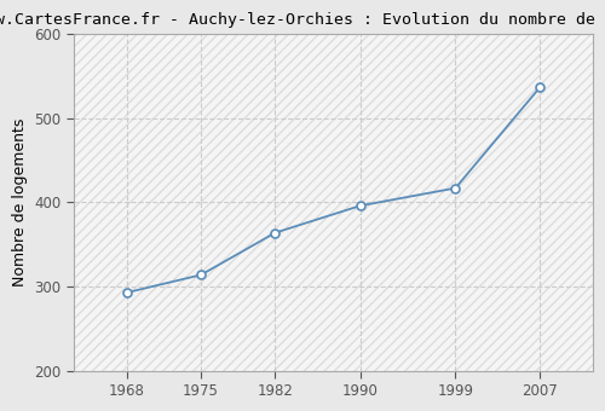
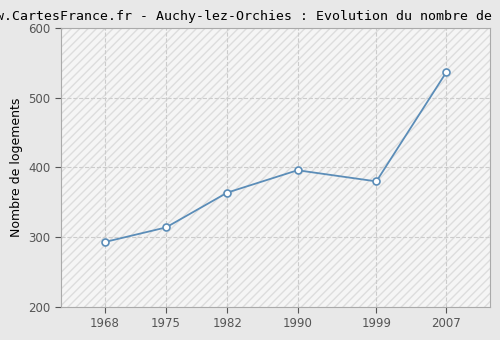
1999: 417 -> 380
